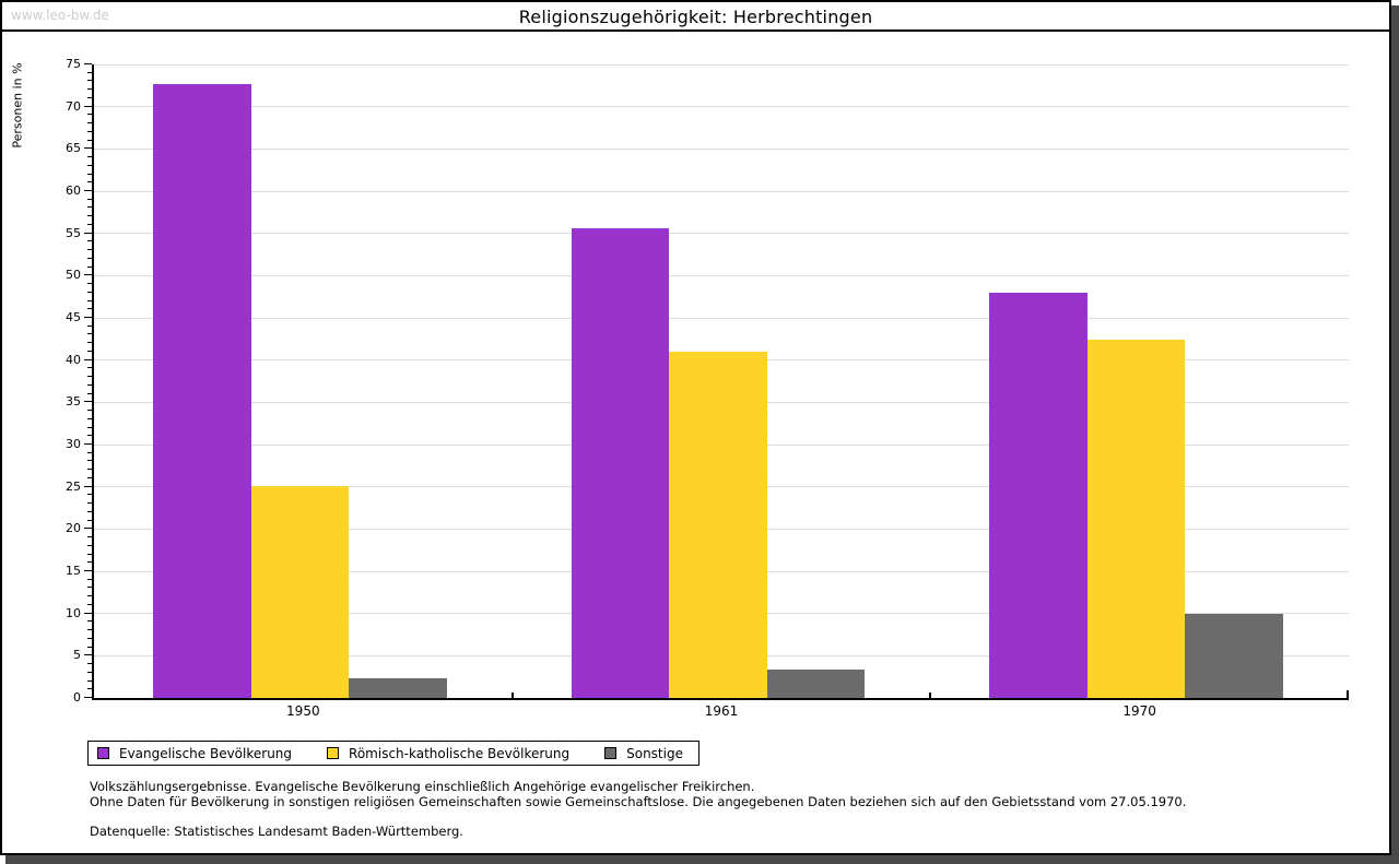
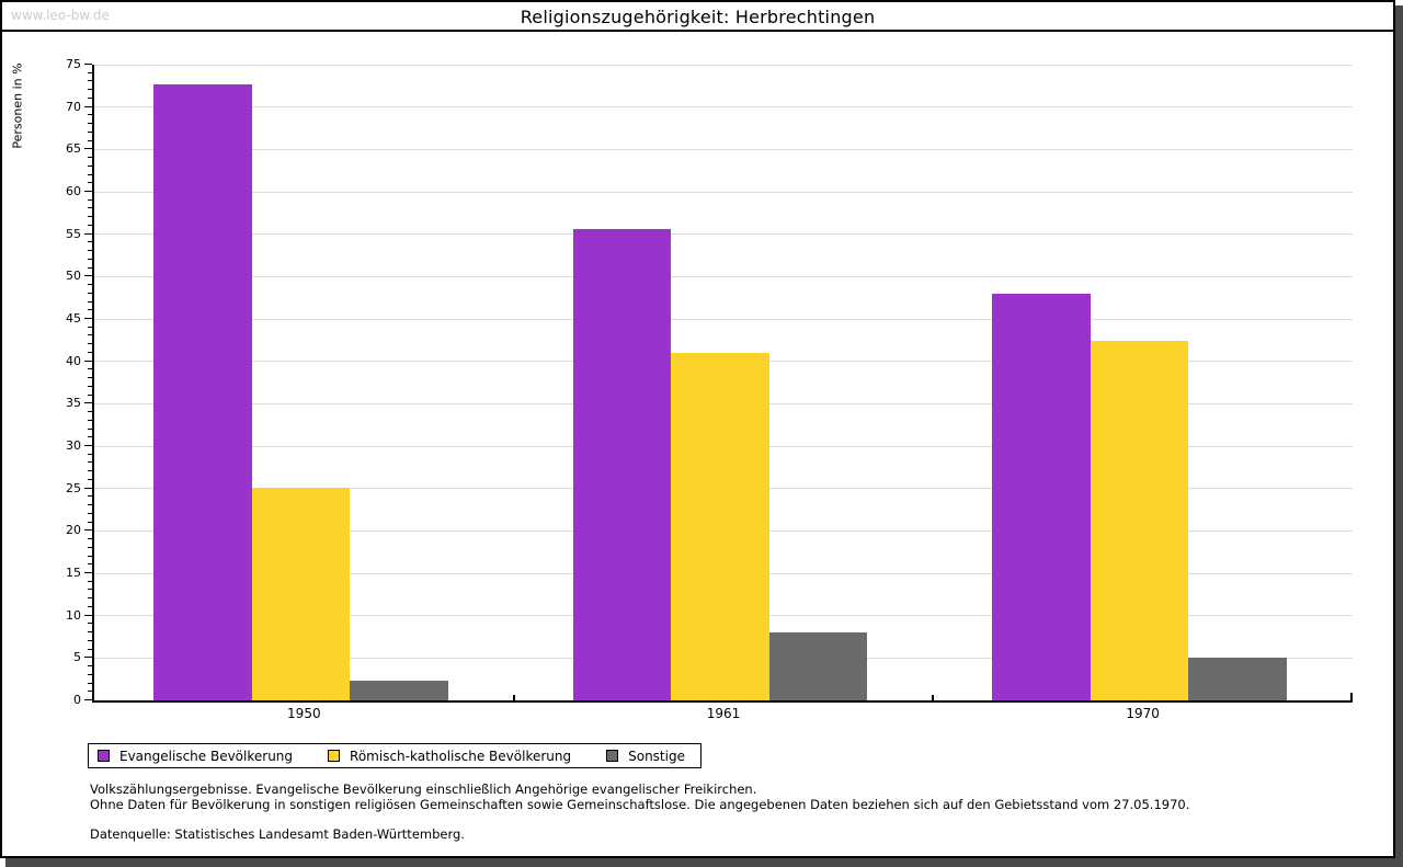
Sonstige/1961: 3 -> 8
Sonstige/1970: 10 -> 5
